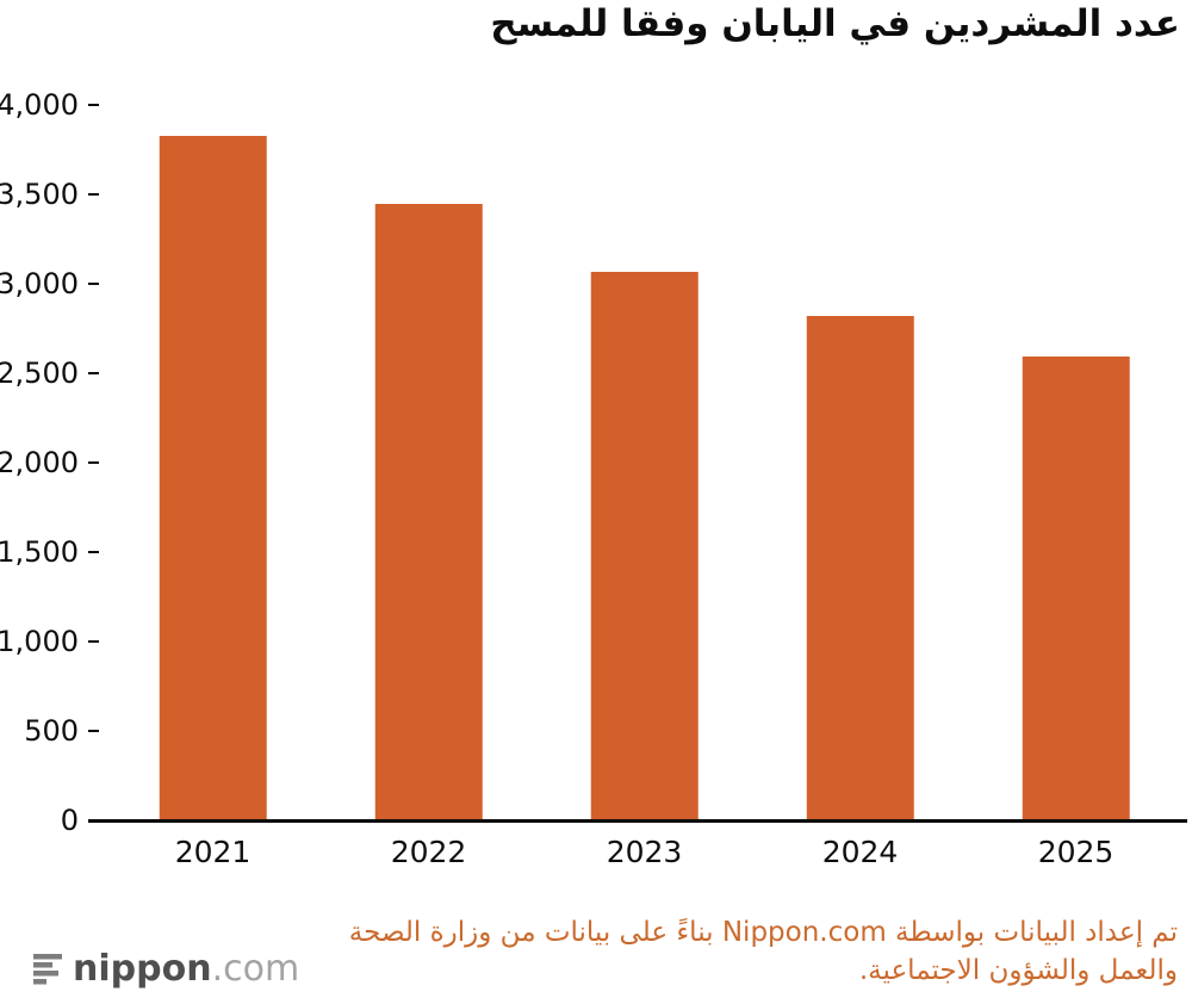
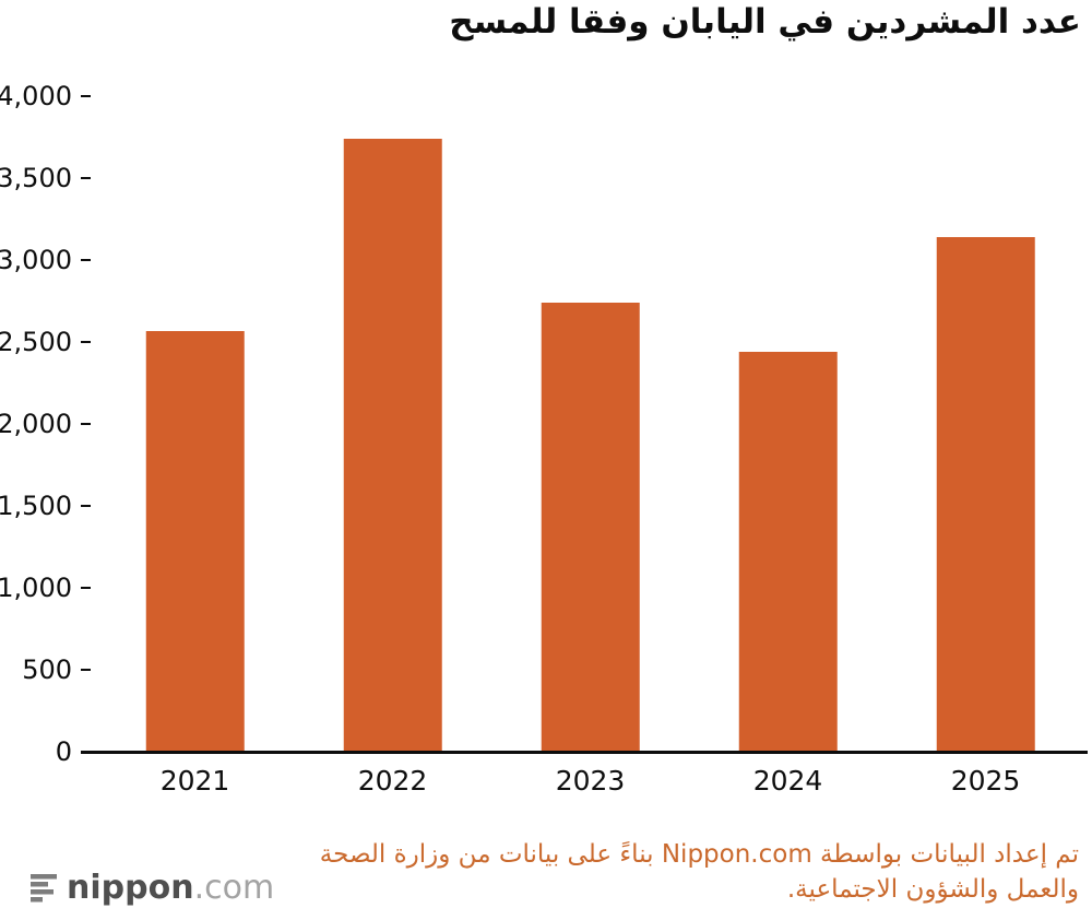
2021: 3820 -> 2570
2022: 3450 -> 3740
2023: 3060 -> 2740
2024: 2820 -> 2440
2025: 2590 -> 3140
